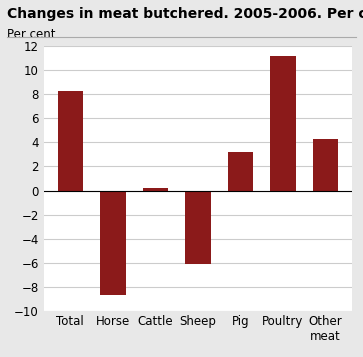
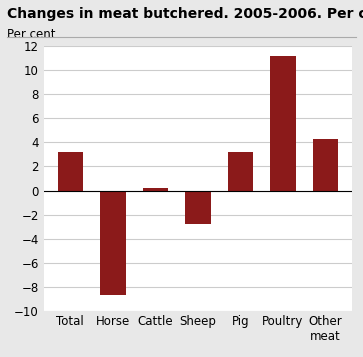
Total: 8.3 -> 3.2
Sheep: -6.1 -> -2.8
